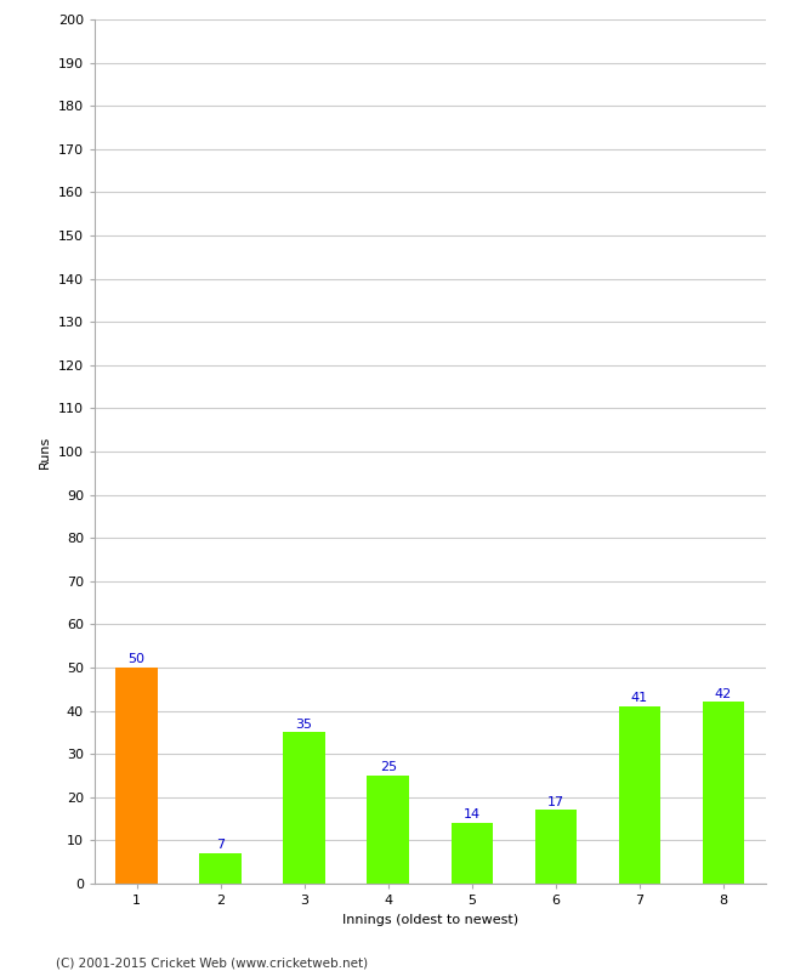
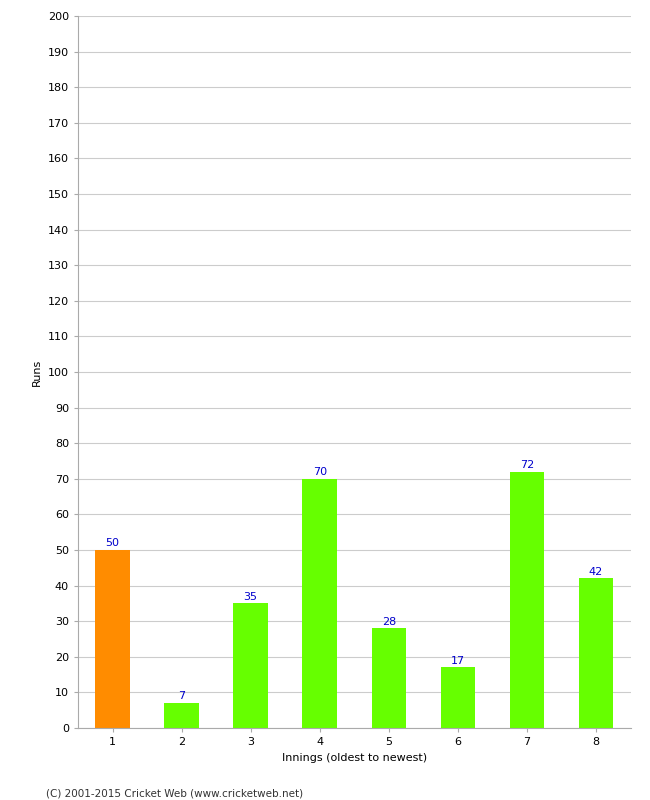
4: 25 -> 70
5: 14 -> 28
7: 41 -> 72
